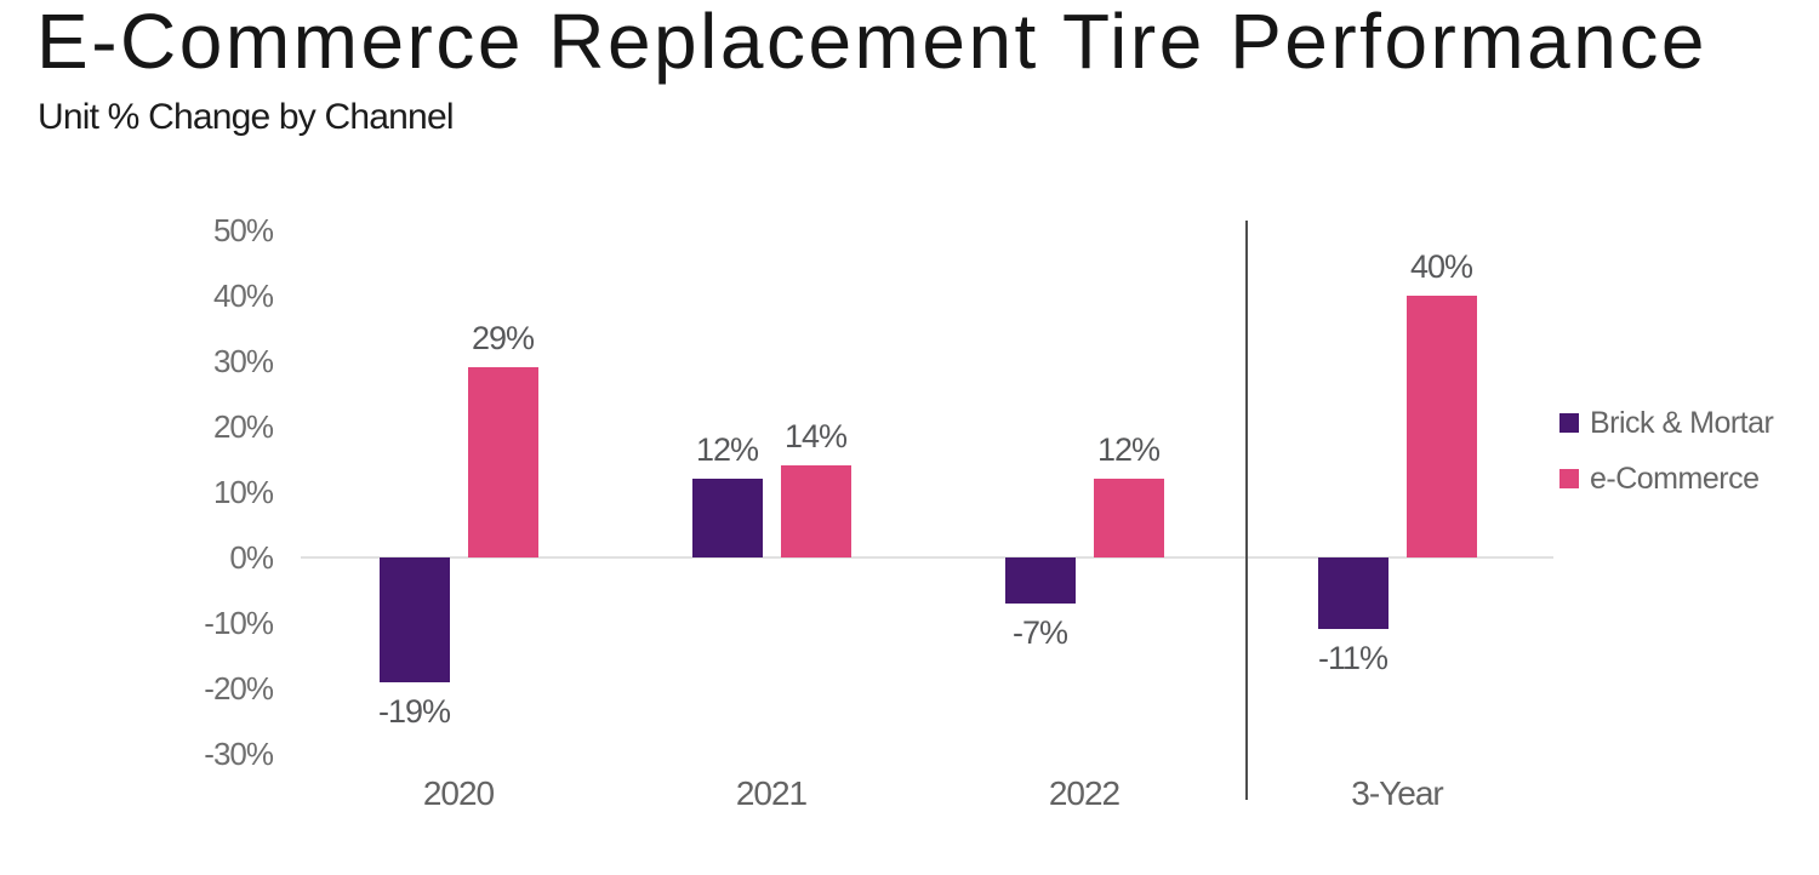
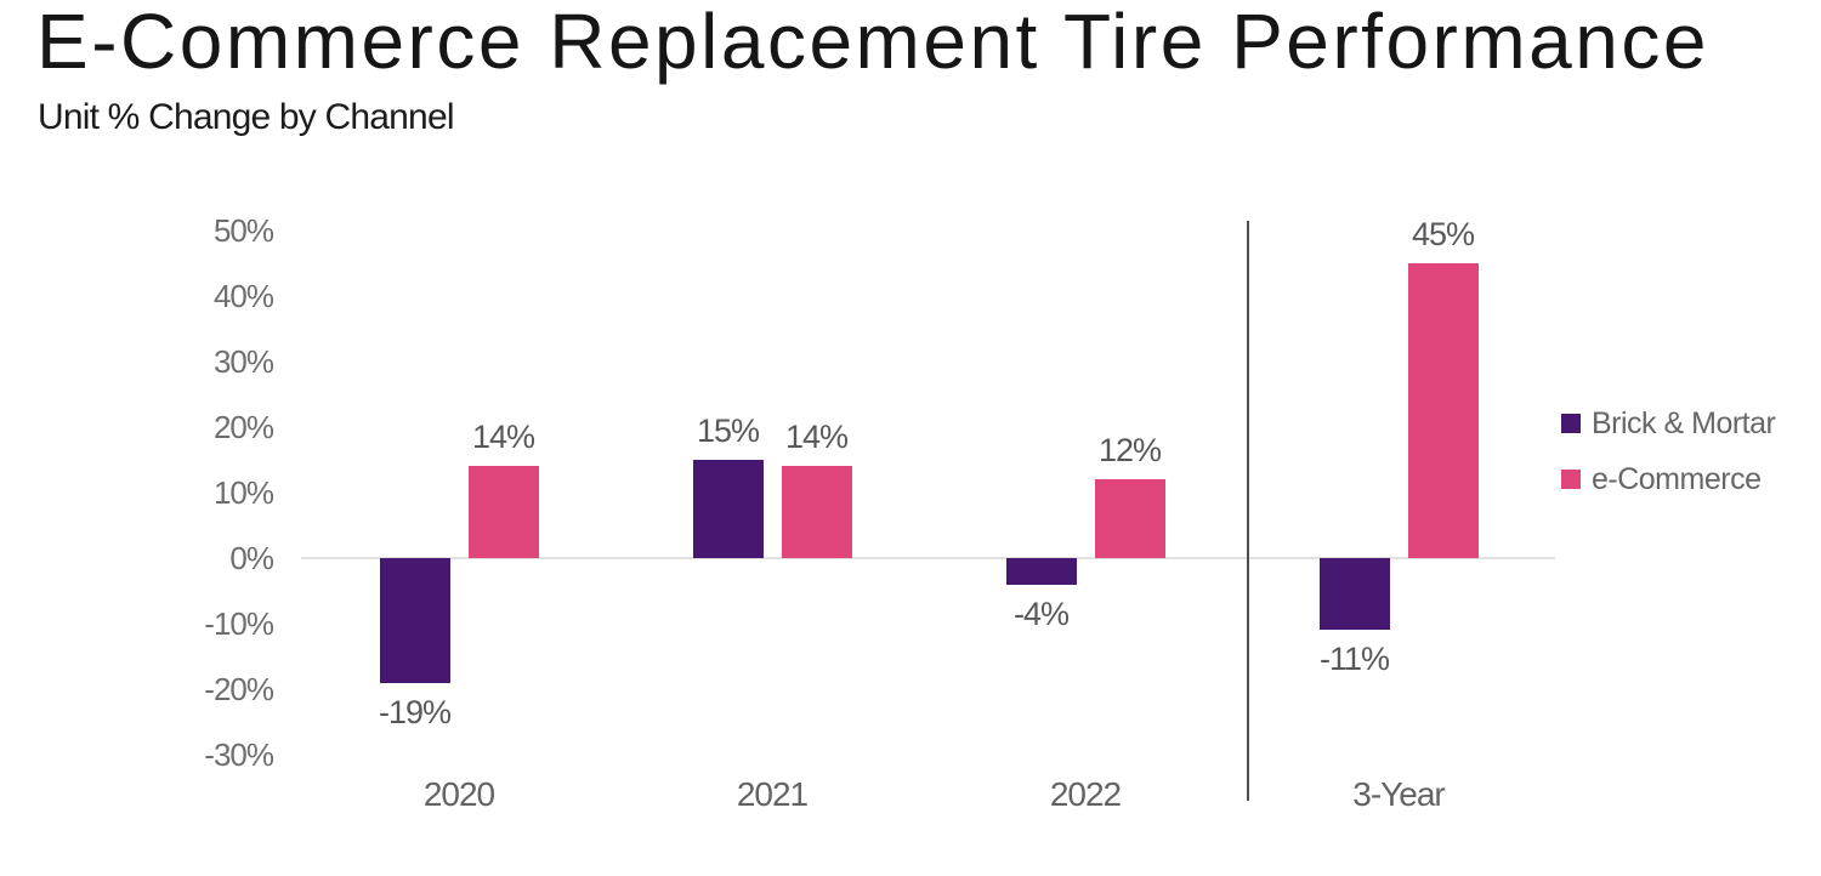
e-Commerce/2020: 29% -> 14%
Brick & Mortar/2021: 12% -> 15%
Brick & Mortar/2022: -7% -> -4%
e-Commerce/3-Year: 40% -> 45%
